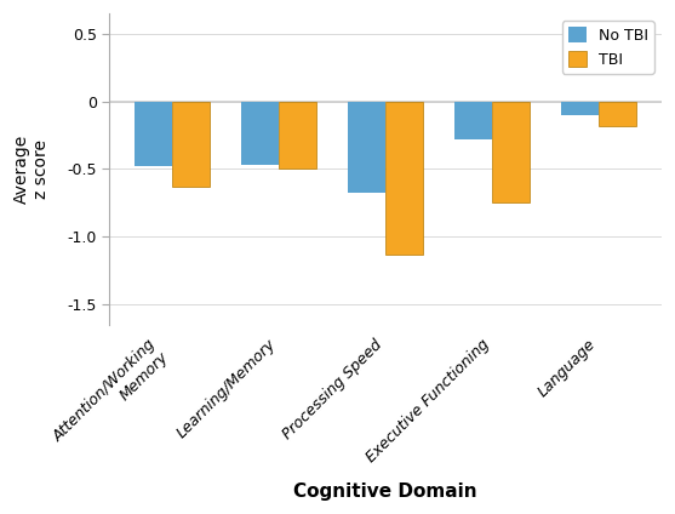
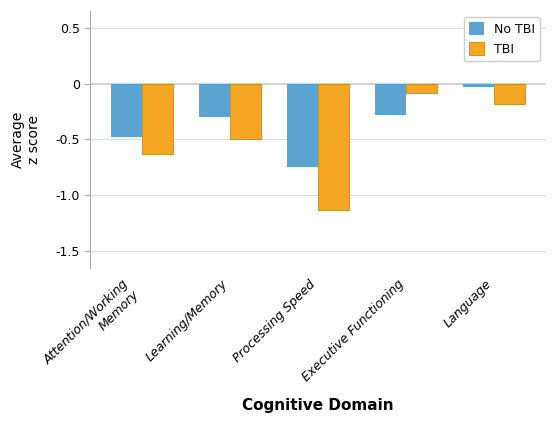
No TBI/Learning/Memory: -0.47 -> -0.30
No TBI/Processing Speed: -0.68 -> -0.75
TBI/Executive Functioning: -0.75 -> -0.08
No TBI/Language: -0.10 -> -0.03
